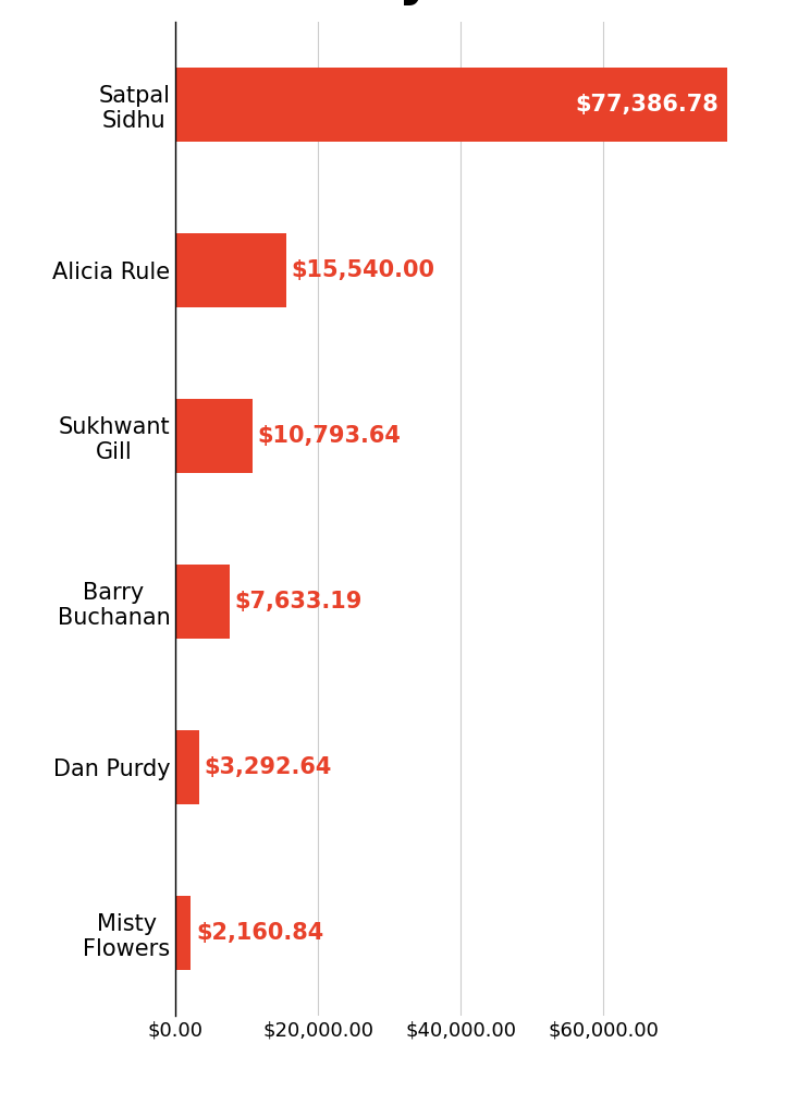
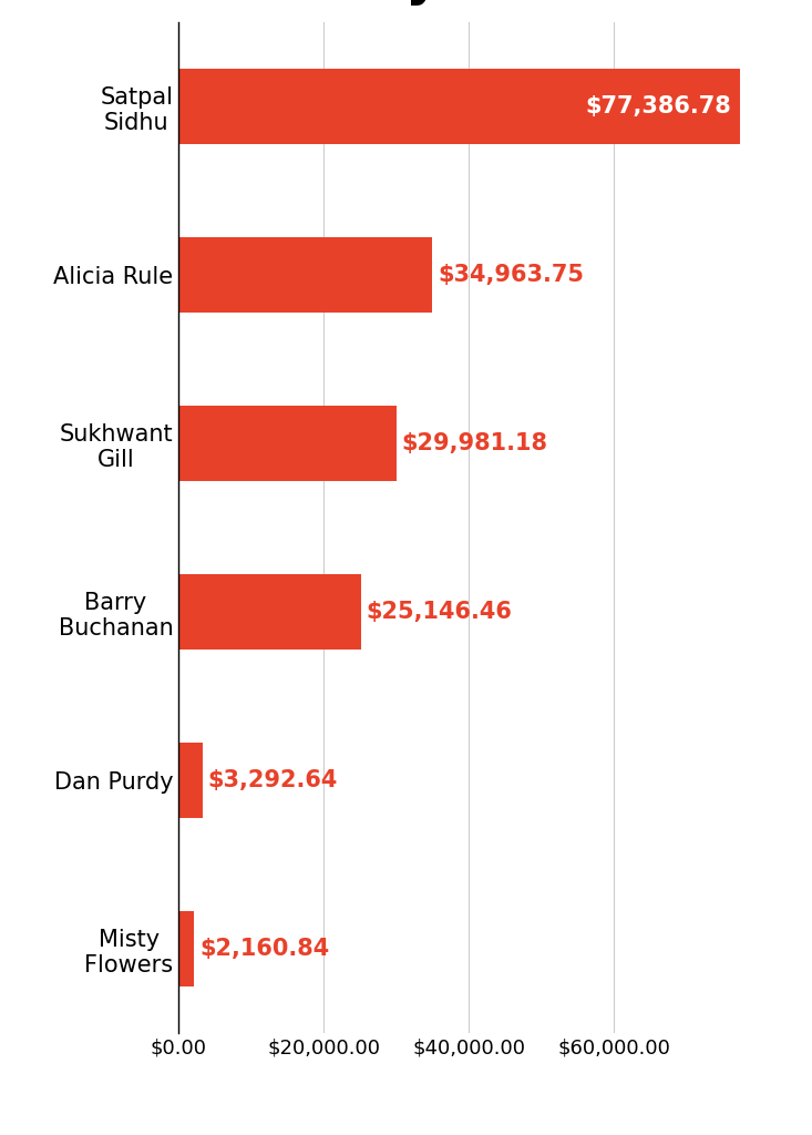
Alicia Rule: $15,540.00 -> $34,963.75
Sukhwant Gill: $10,793.64 -> $29,981.18
Barry Buchanan: $7,633.19 -> $25,146.46
